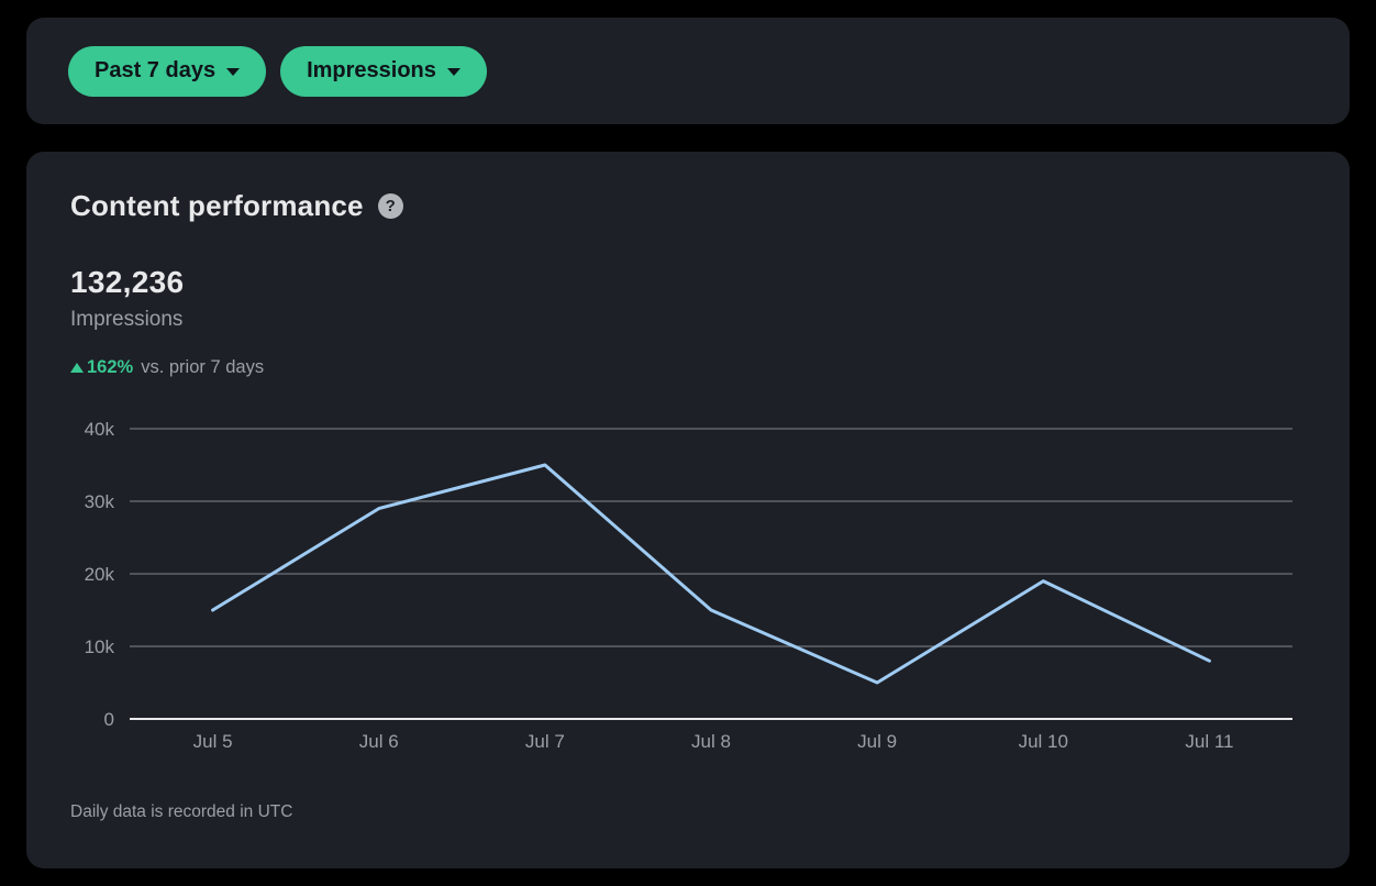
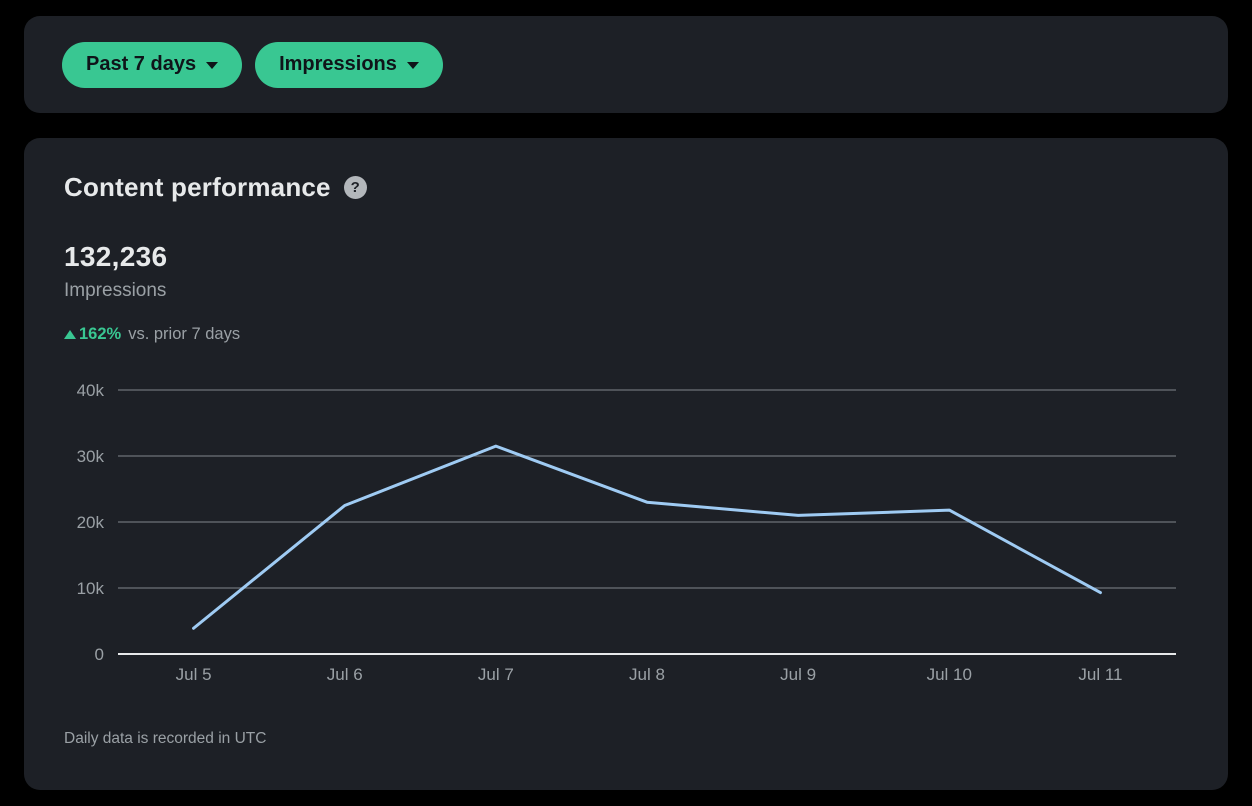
Jul 5: 15k -> 4k
Jul 6: 29k -> 22k
Jul 7: 35k -> 32k
Jul 8: 15k -> 23k
Jul 9: 5k -> 21k
Jul 10: 19k -> 22k
Jul 11: 8k -> 9k
